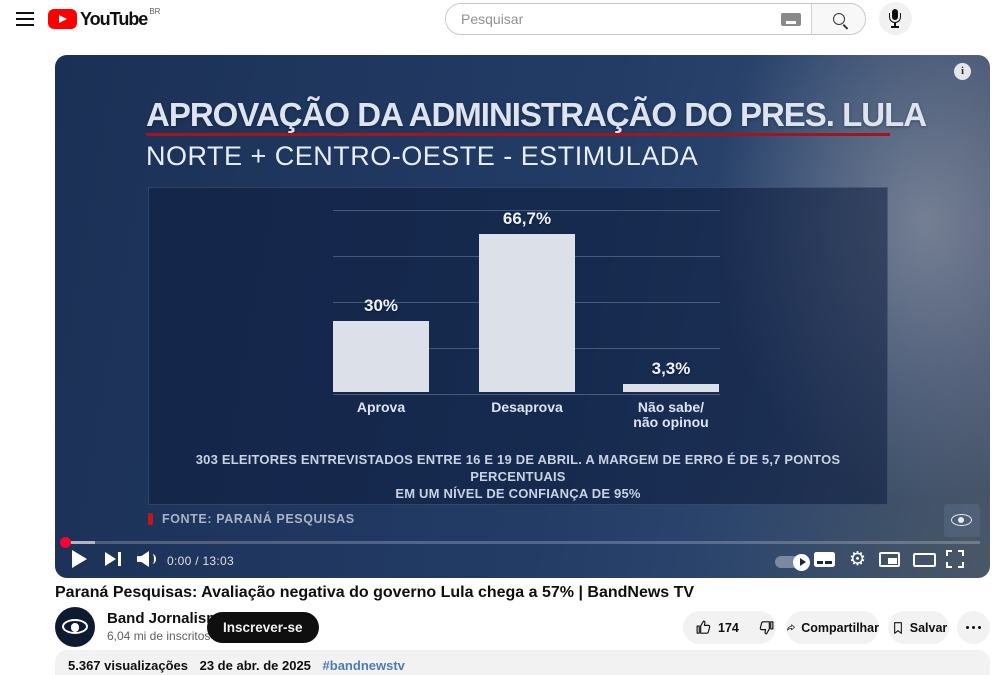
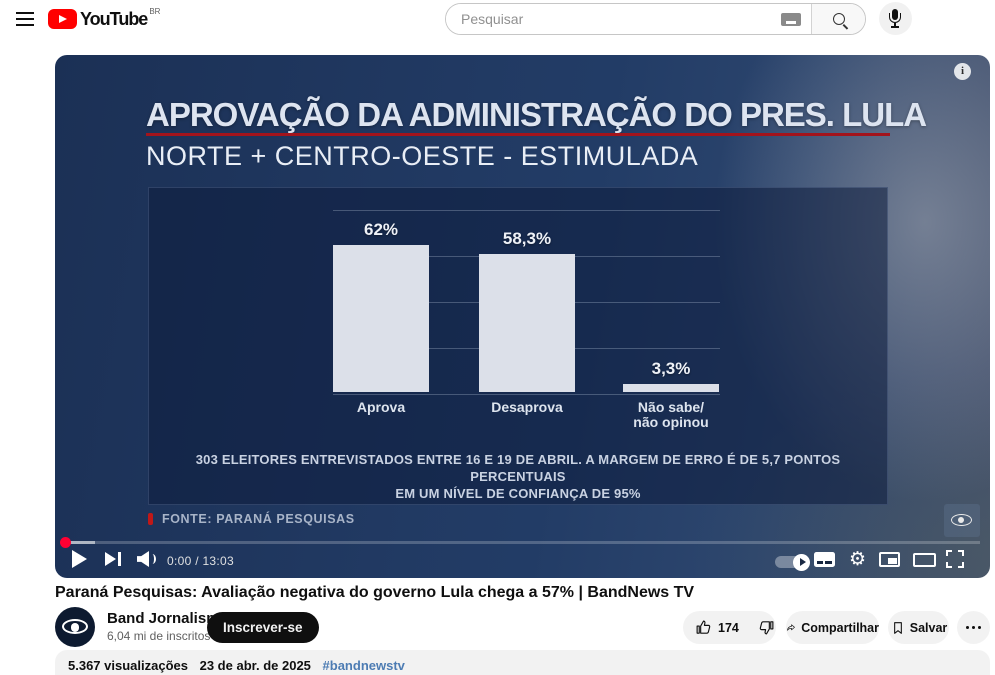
Aprova: 30% -> 62%
Desaprova: 66,7% -> 58,3%
